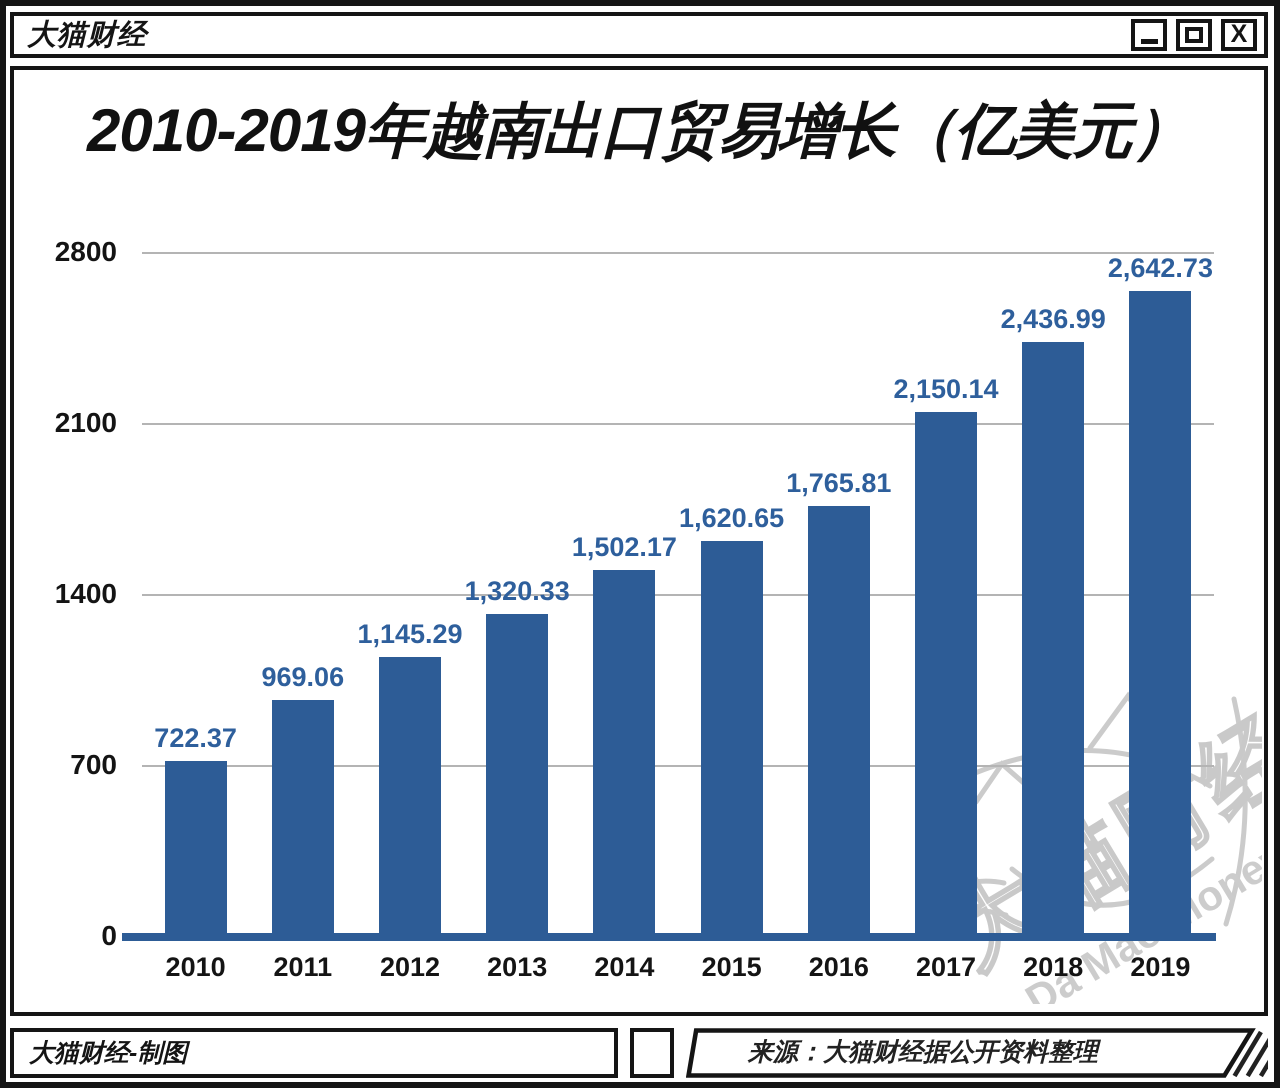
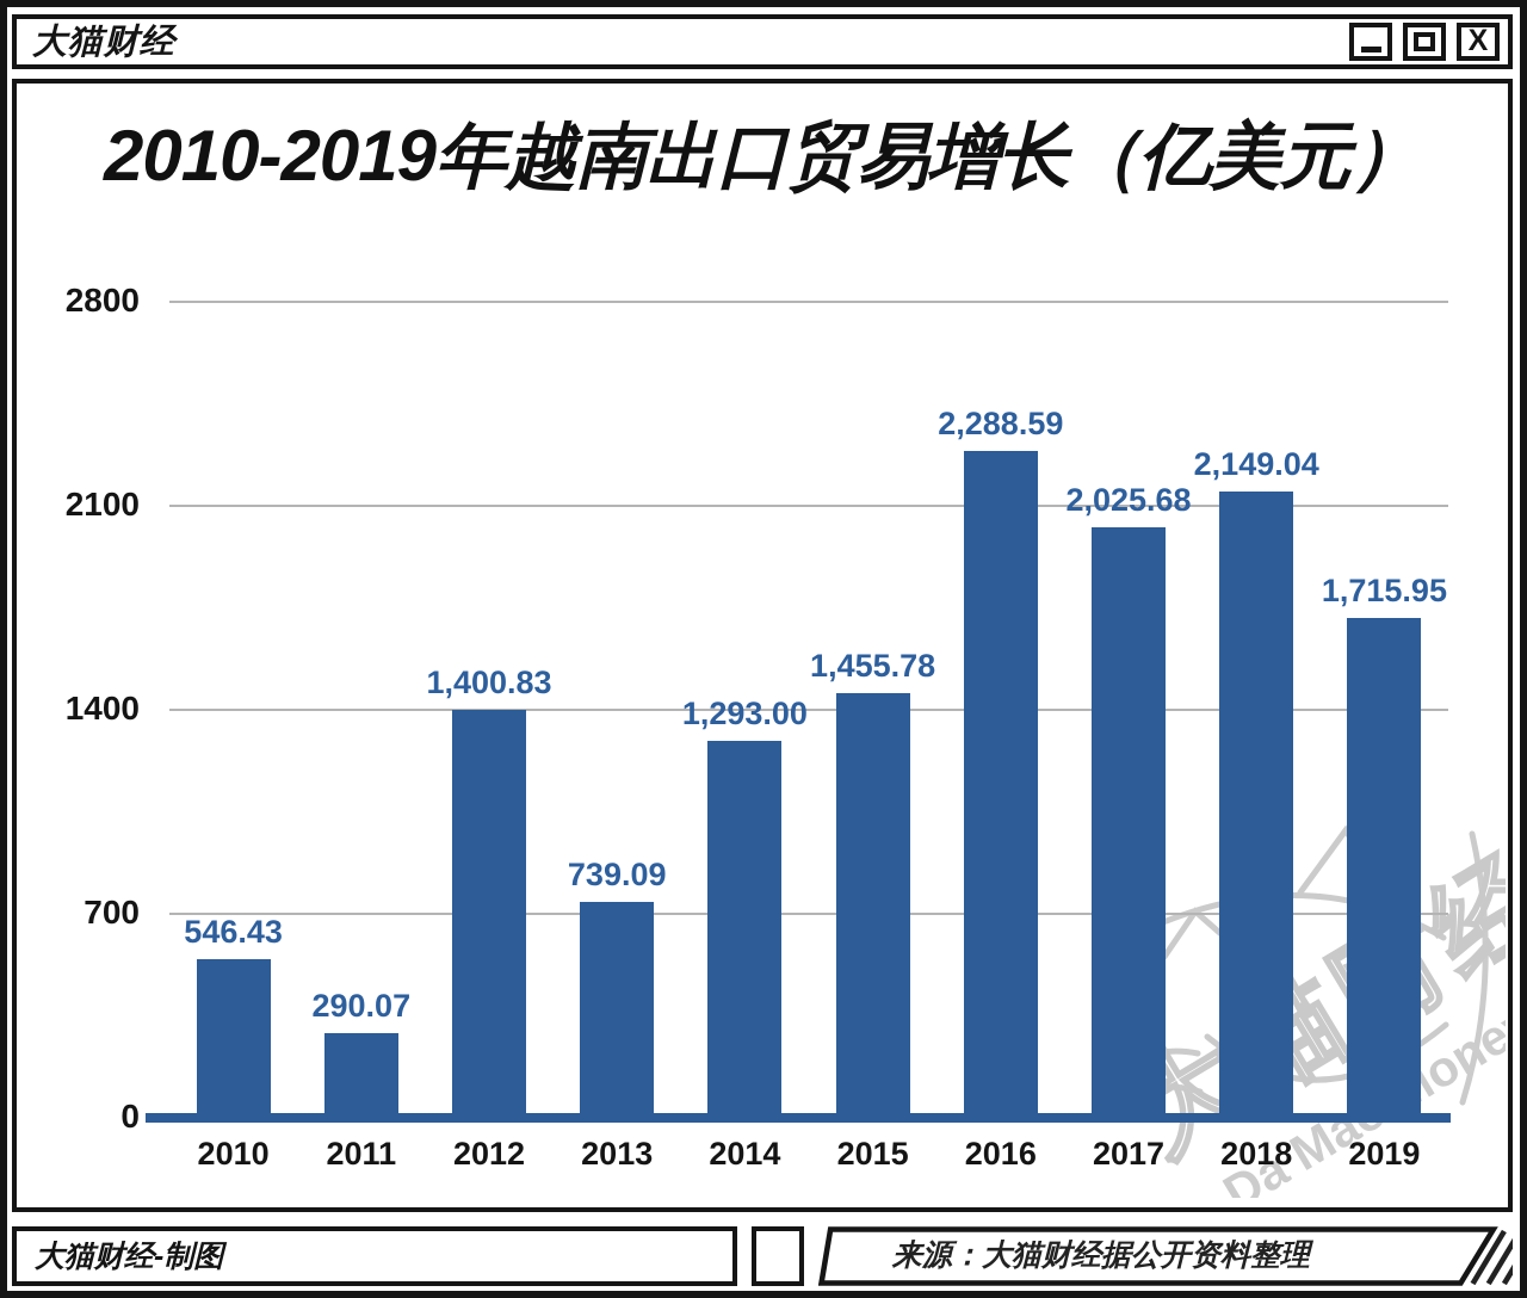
2010: 722.37 -> 546.43
2011: 969.06 -> 290.07
2012: 1,145.29 -> 1,400.83
2013: 1,320.33 -> 739.09
2014: 1,502.17 -> 1,293.00
2015: 1,620.65 -> 1,455.78
2016: 1,765.81 -> 2,288.59
2017: 2,150.14 -> 2,025.68
2018: 2,436.99 -> 2,149.04
2019: 2,642.73 -> 1,715.95
